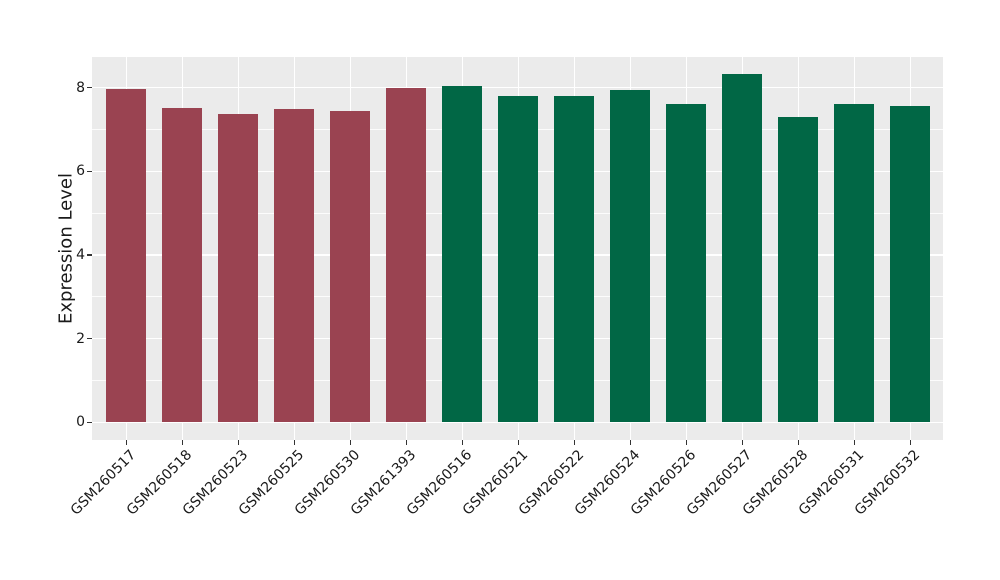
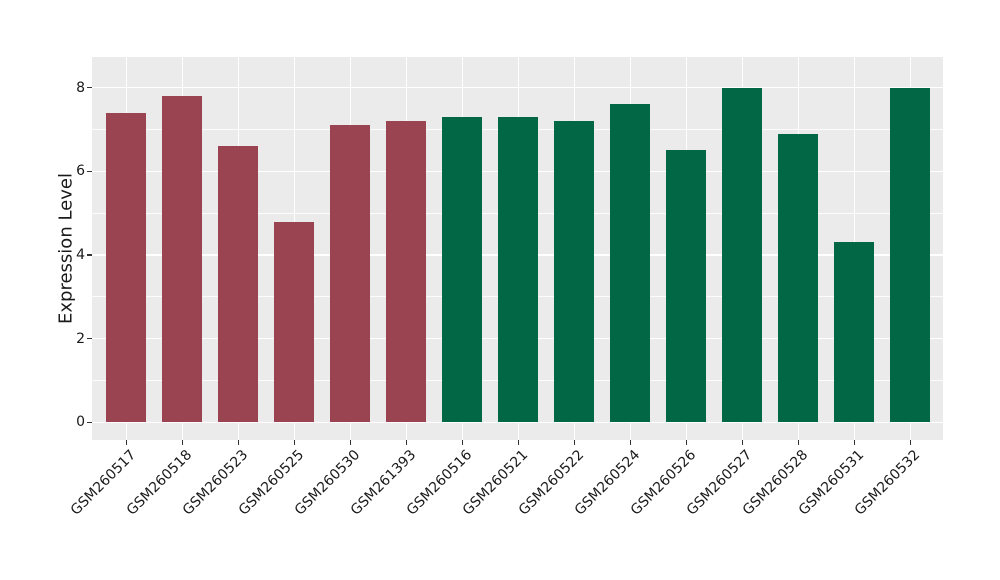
GSM260517: 8.0 -> 7.4
GSM260518: 7.5 -> 7.8
GSM260523: 7.4 -> 6.6
GSM260525: 7.5 -> 4.8
GSM260530: 7.5 -> 7.1
GSM261393: 8.0 -> 7.2
GSM260516: 8.0 -> 7.3
GSM260521: 7.8 -> 7.3
GSM260522: 7.8 -> 7.2
GSM260524: 8.0 -> 7.6
GSM260526: 7.6 -> 6.5
GSM260527: 8.3 -> 8.0
GSM260528: 7.3 -> 6.9
GSM260531: 7.6 -> 4.3
GSM260532: 7.6 -> 8.0
